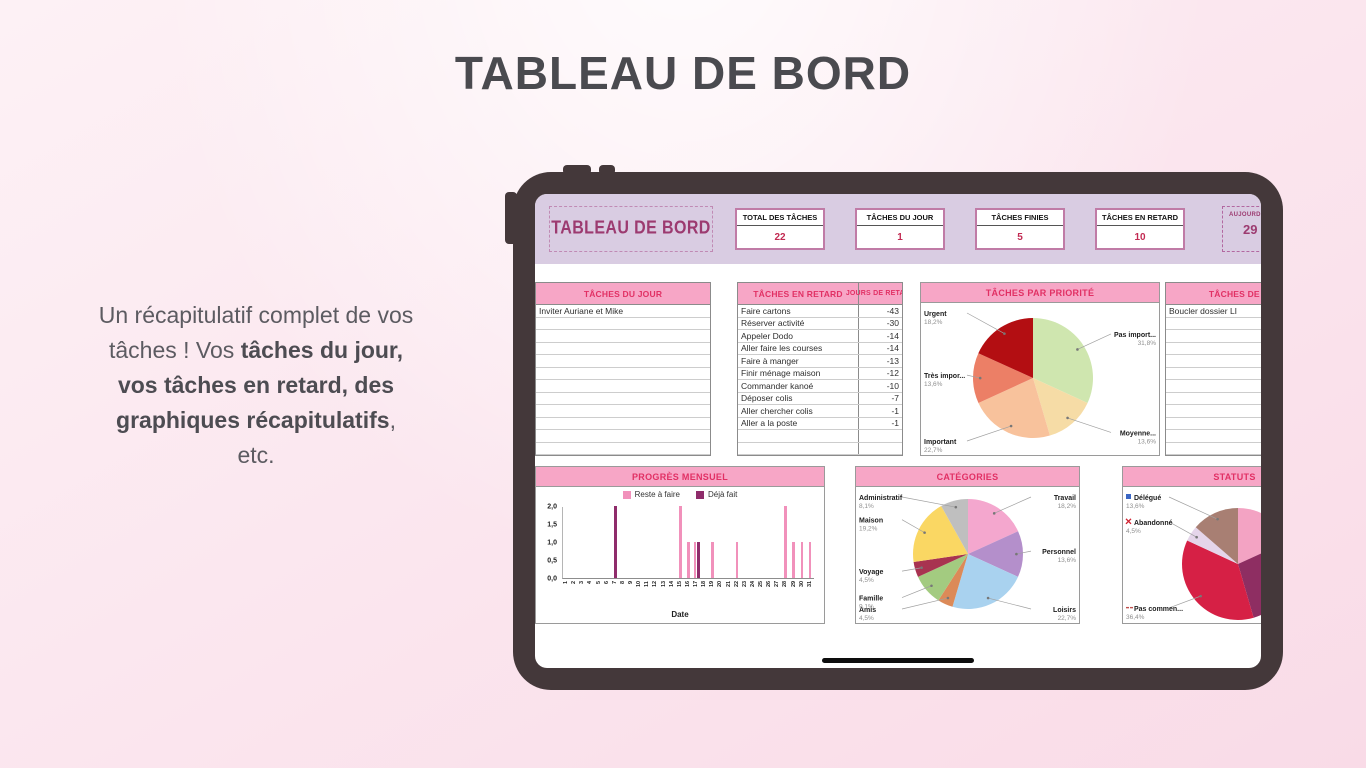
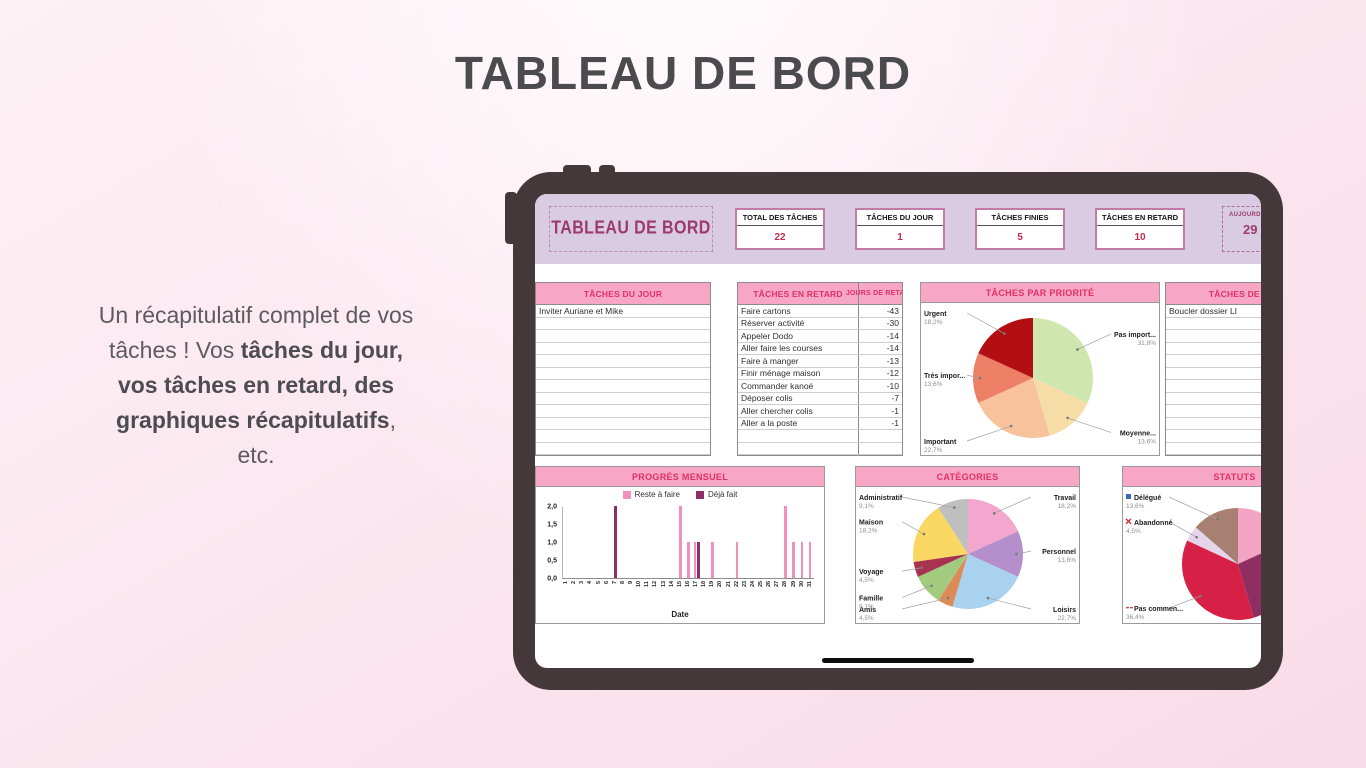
CATÉGORIES/Maison: 19,2% -> 18,2%
CATÉGORIES/Administratif: 8,1% -> 9,1%
